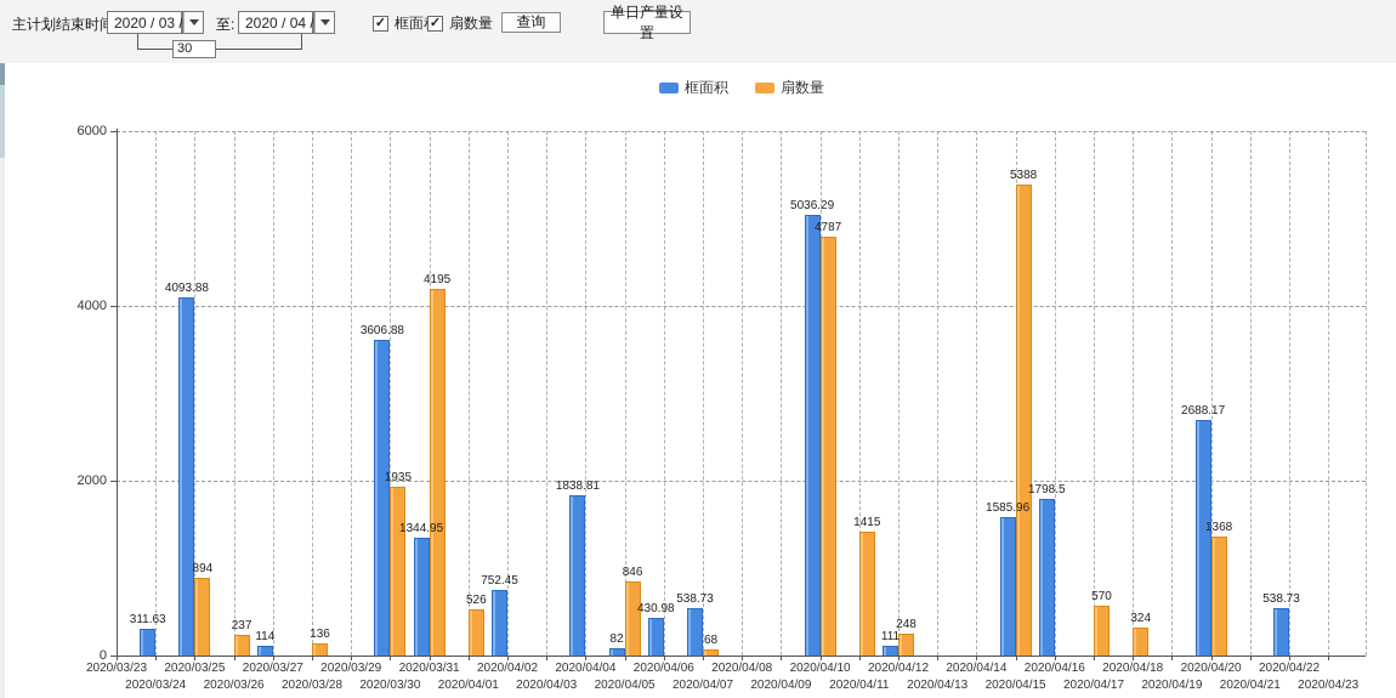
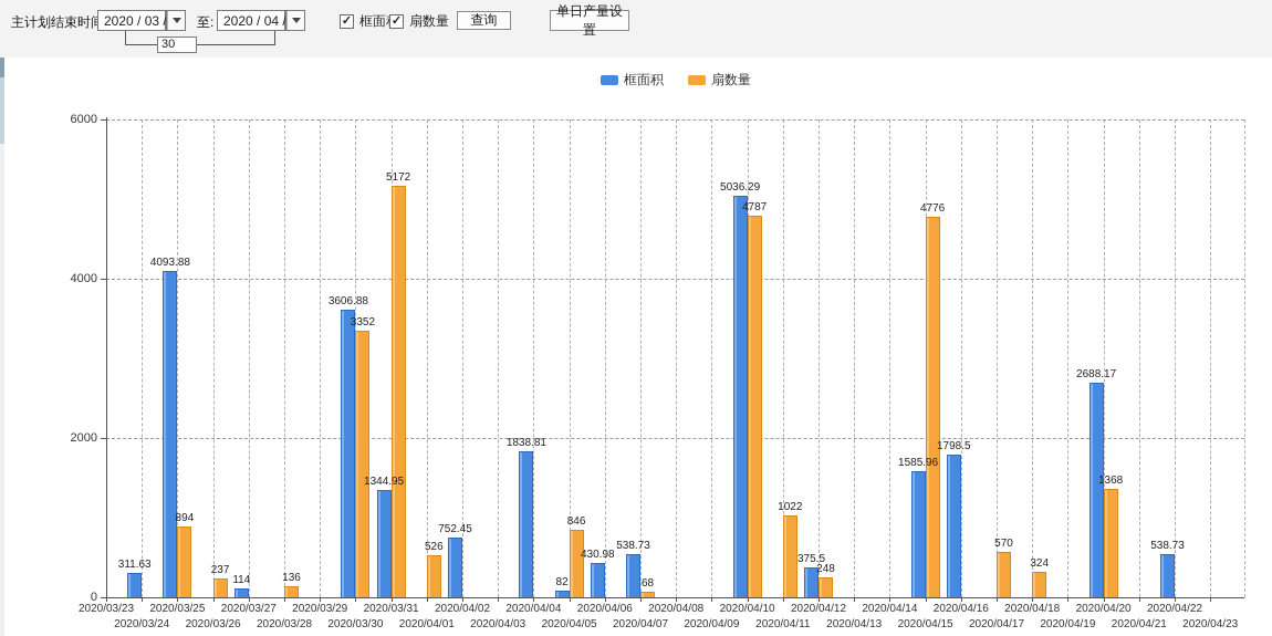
扇数量/2020/03/30: 1935 -> 3352
扇数量/2020/03/31: 4195 -> 5172
扇数量/2020/04/11: 1415 -> 1022
框面积/2020/04/12: 111 -> 375.5
扇数量/2020/04/15: 5388 -> 4776
